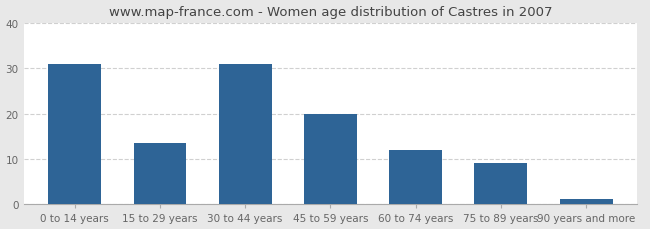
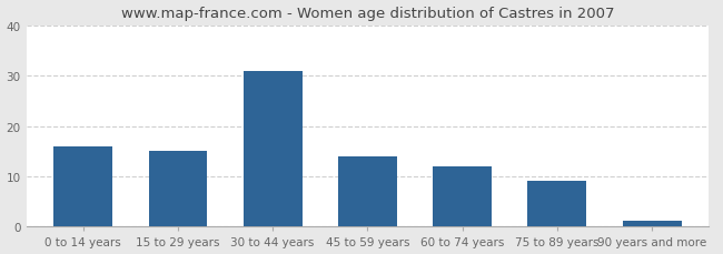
0 to 14 years: 31.0 -> 16.0
15 to 29 years: 13.5 -> 15.0
45 to 59 years: 20.0 -> 14.0
